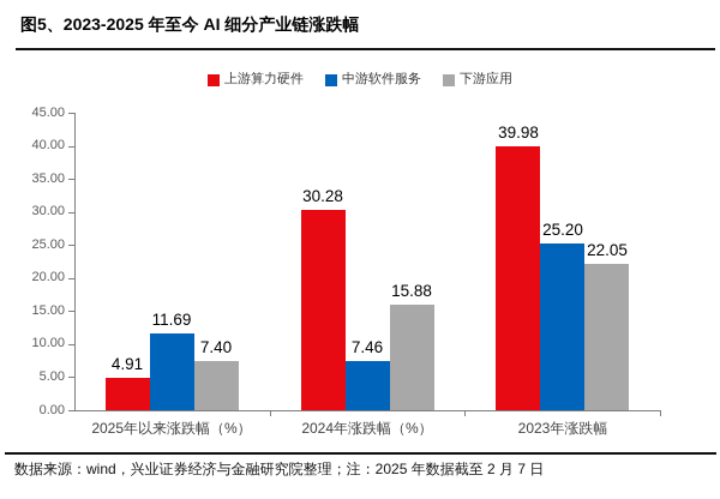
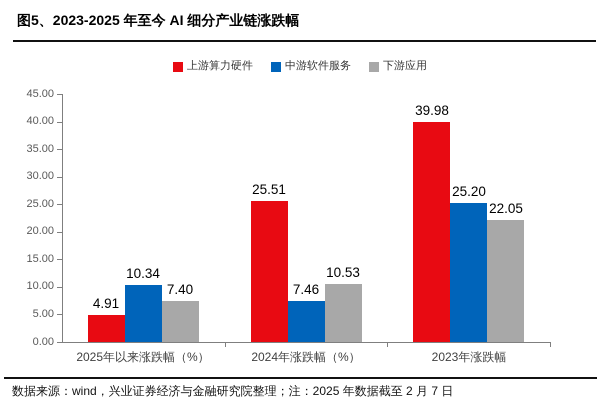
中游软件服务/2025年以来涨跌幅（%）: 11.69 -> 10.34
上游算力硬件/2024年涨跌幅（%）: 30.28 -> 25.51
下游应用/2024年涨跌幅（%）: 15.88 -> 10.53
